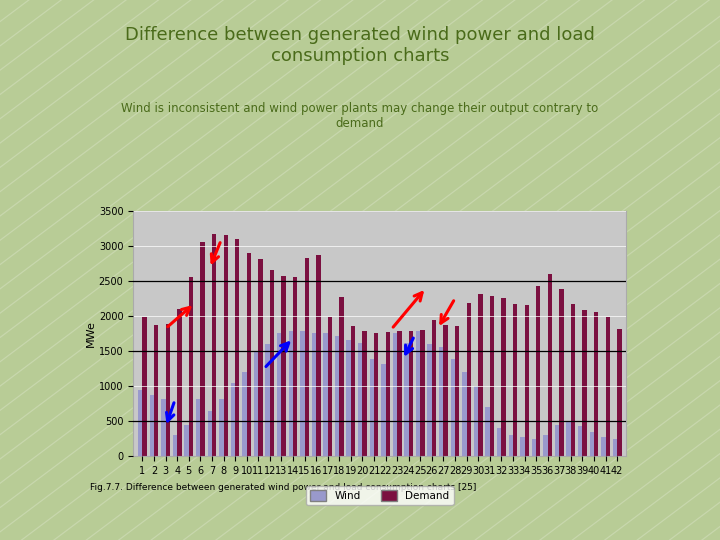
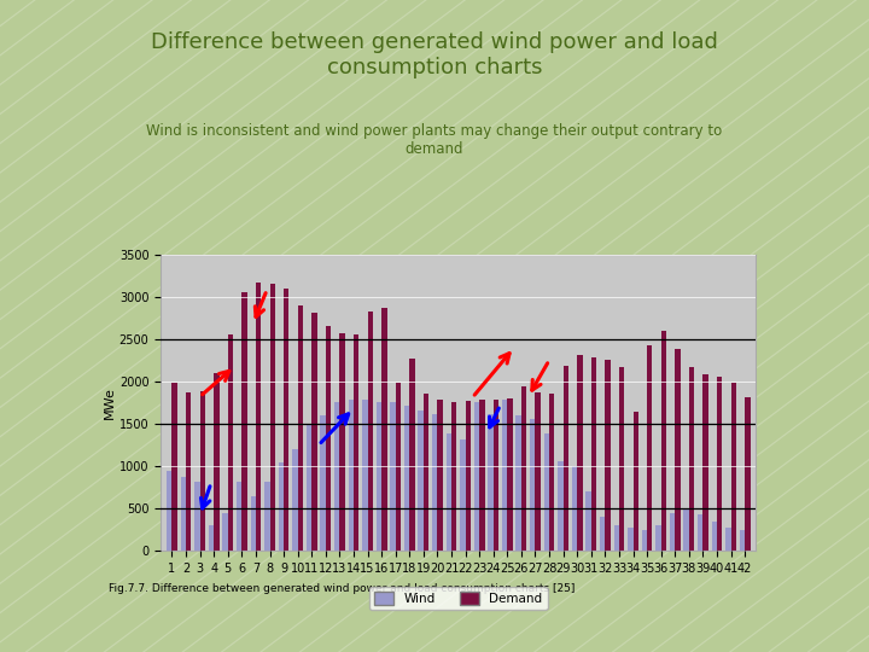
Wind/29: 1200 -> 1060
Demand/34: 2150 -> 1640
